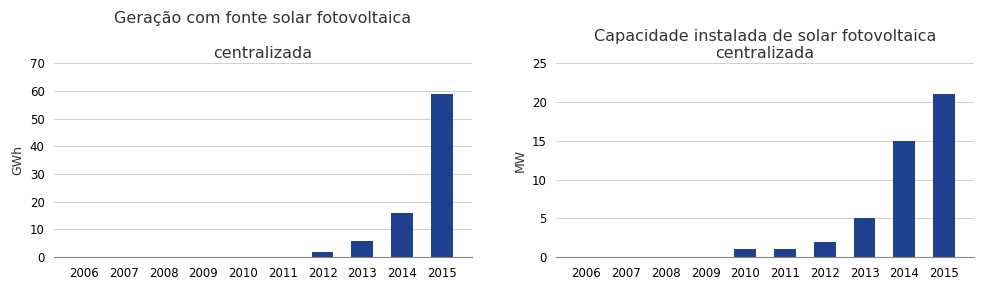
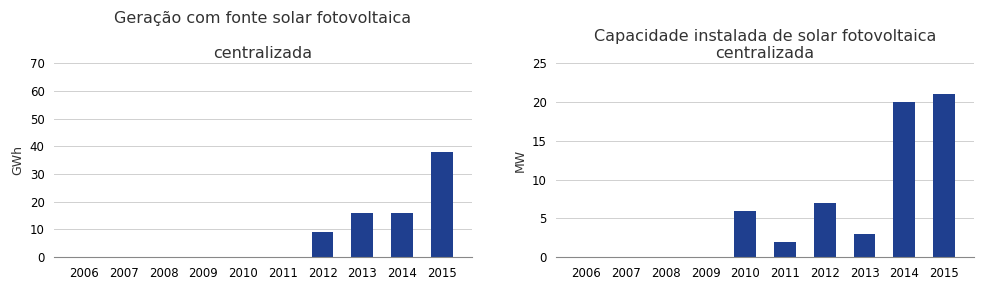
Geração com fonte solar fotovoltaica centralizada/2012: 2 -> 9
Geração com fonte solar fotovoltaica centralizada/2013: 6 -> 16
Geração com fonte solar fotovoltaica centralizada/2015: 59 -> 38
Capacidade instalada de solar fotovoltaica centralizada/2010: 1 -> 6
Capacidade instalada de solar fotovoltaica centralizada/2011: 1 -> 2
Capacidade instalada de solar fotovoltaica centralizada/2012: 2 -> 7
Capacidade instalada de solar fotovoltaica centralizada/2013: 5 -> 3
Capacidade instalada de solar fotovoltaica centralizada/2014: 15 -> 20
